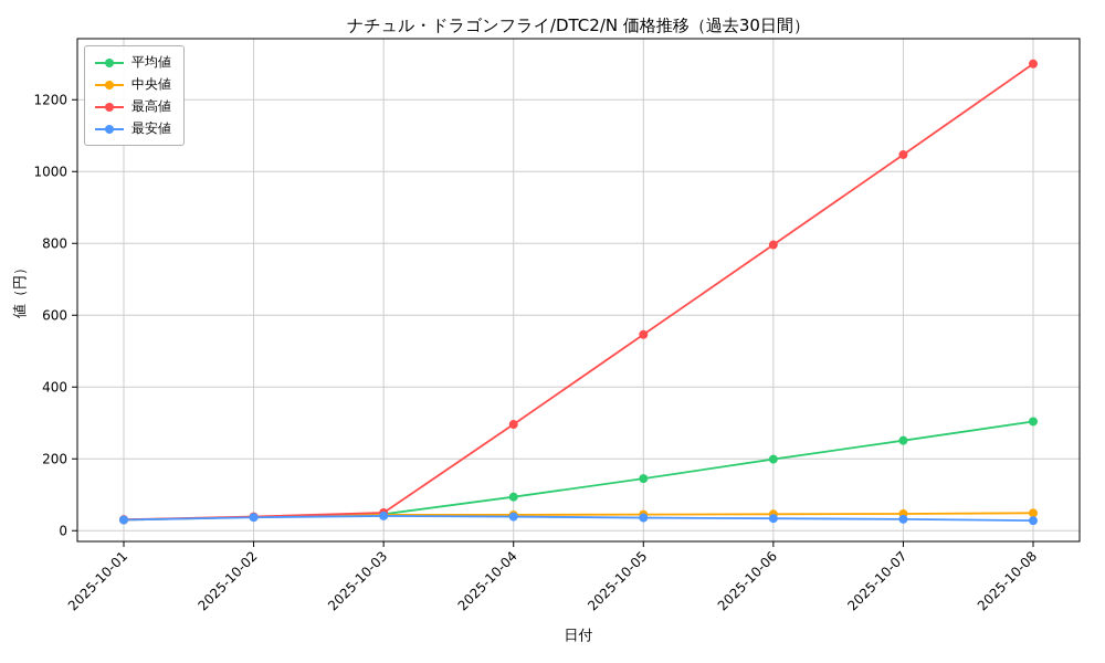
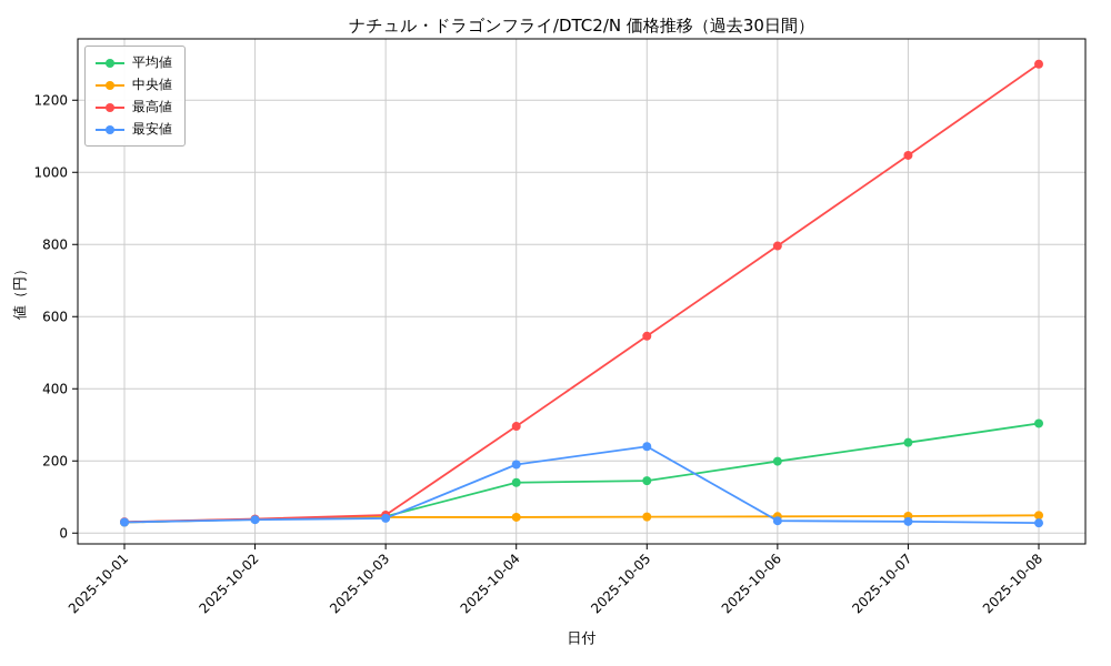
平均値/2025-10-04: 90 -> 140
最安値/2025-10-04: 40 -> 190
最安値/2025-10-05: 40 -> 240
